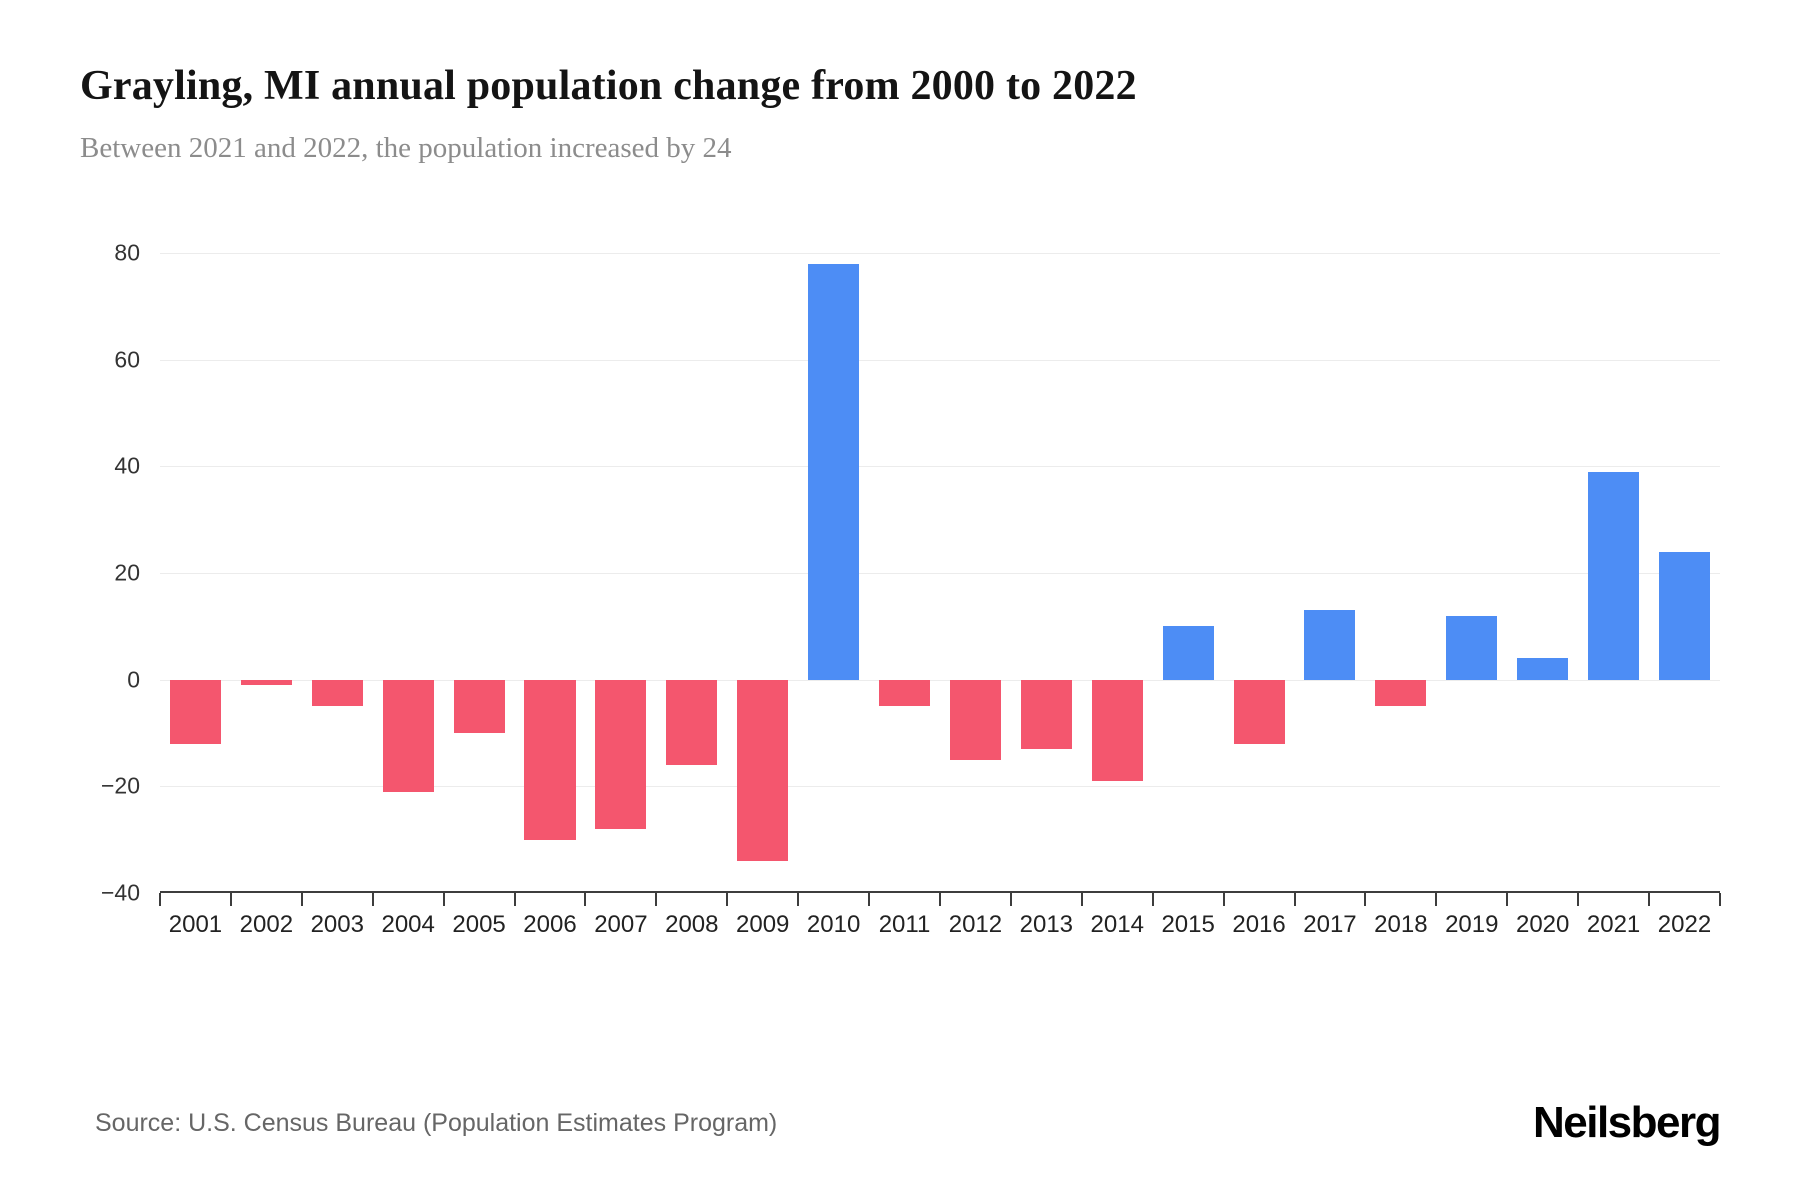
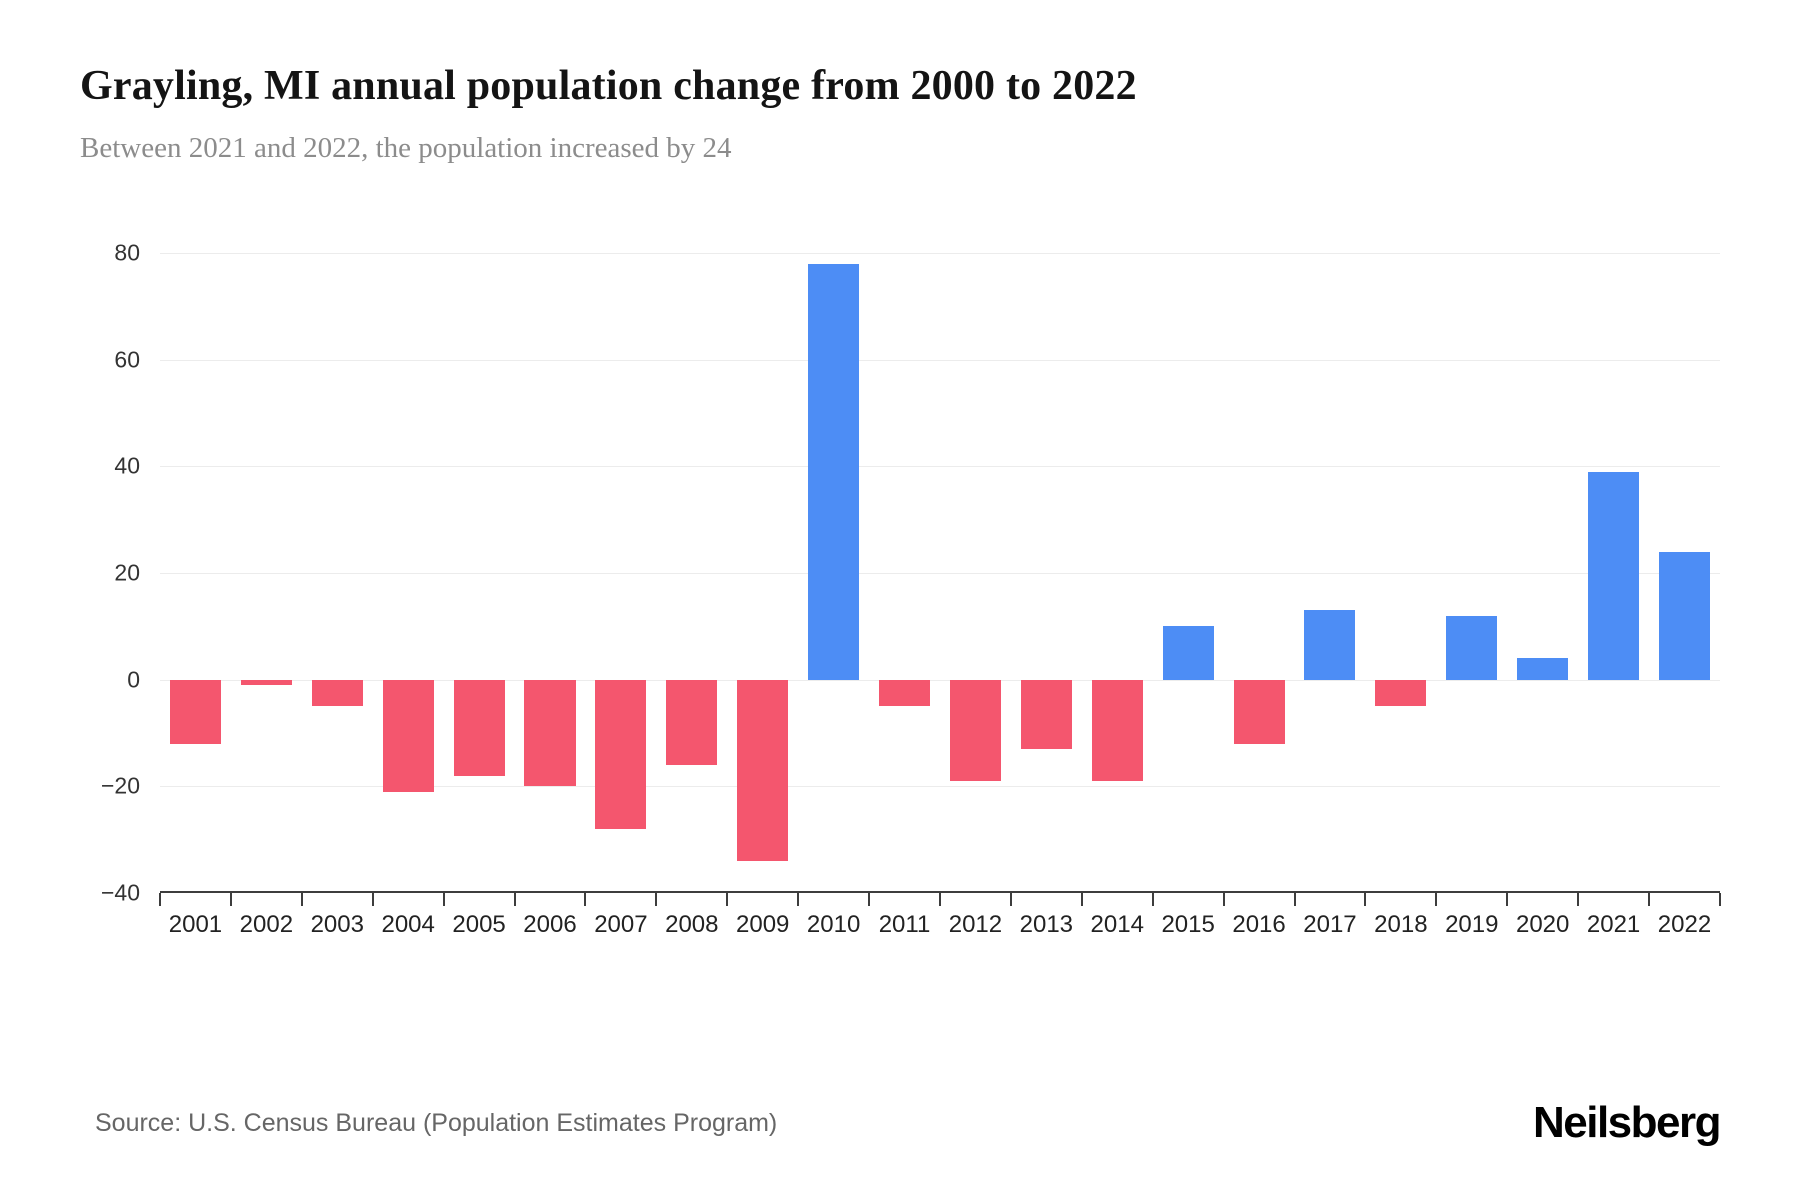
2005: -10 -> -18
2006: -30 -> -20
2012: -15 -> -19
